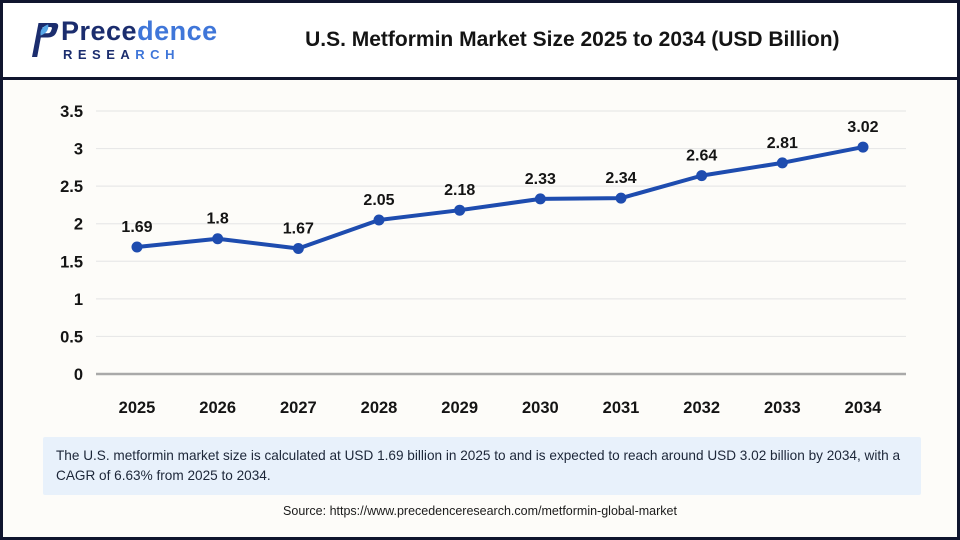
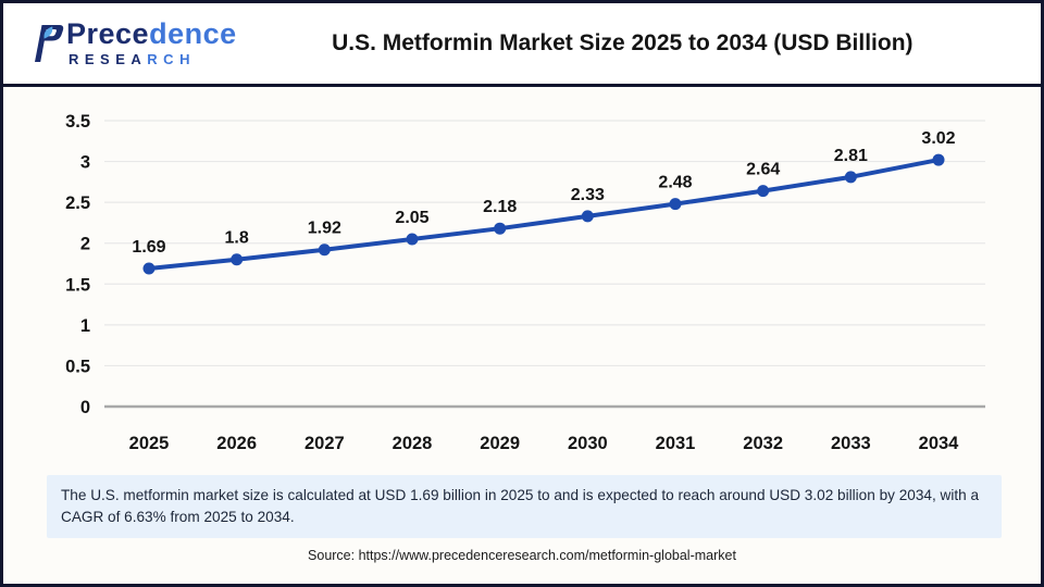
2027: 1.67 -> 1.92
2031: 2.34 -> 2.48
